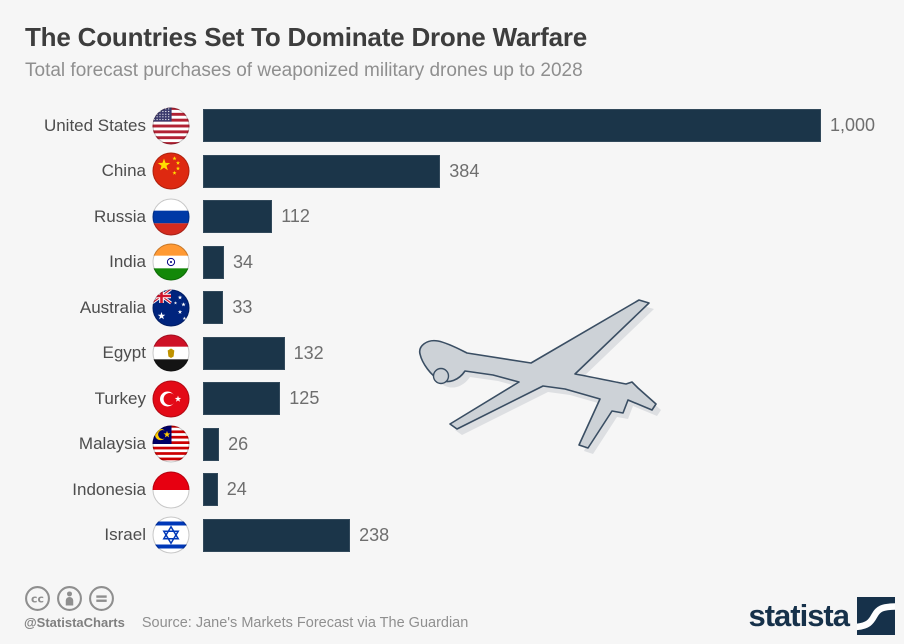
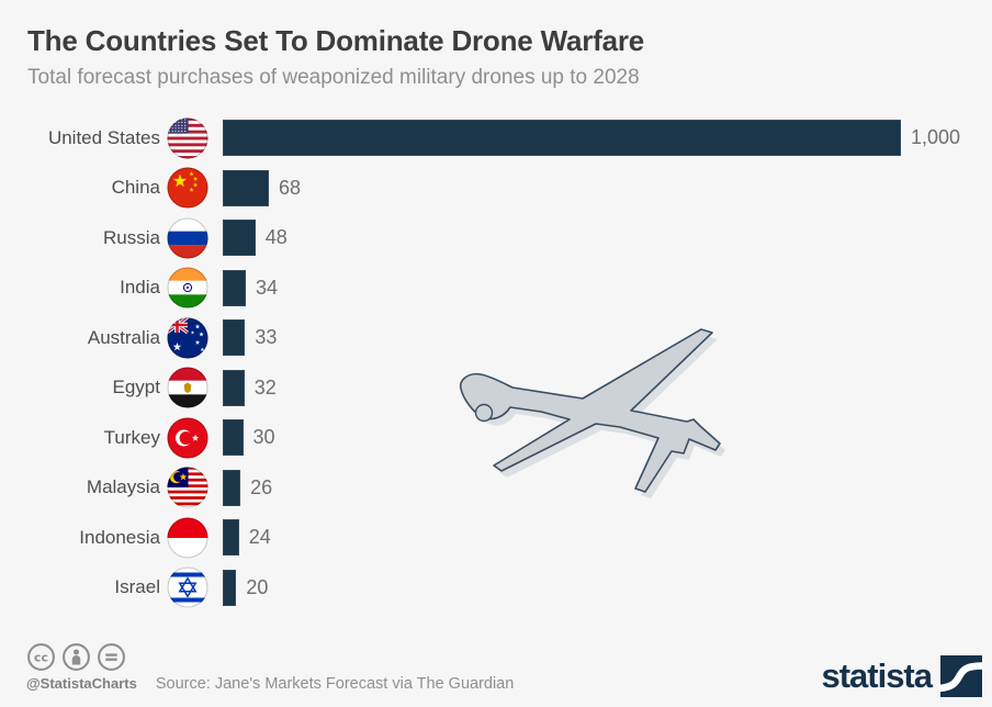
China: 384 -> 68
Russia: 112 -> 48
Egypt: 132 -> 32
Turkey: 125 -> 30
Israel: 238 -> 20
